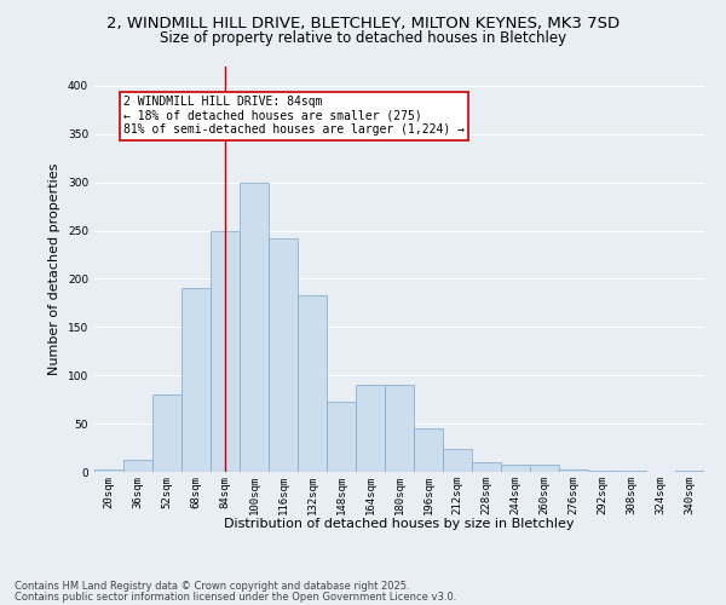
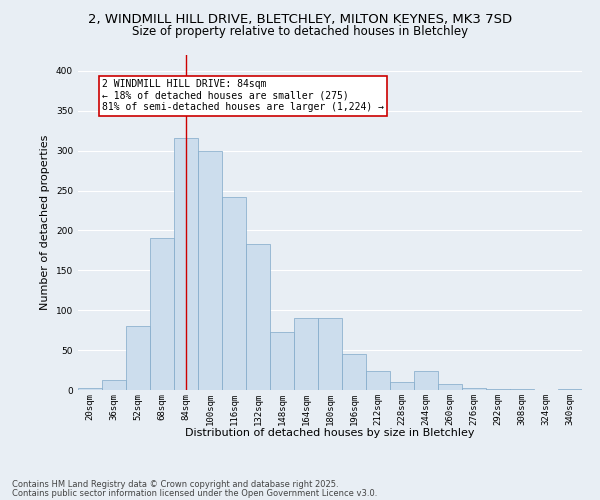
84sqm: 250 -> 316
244sqm: 8 -> 24
